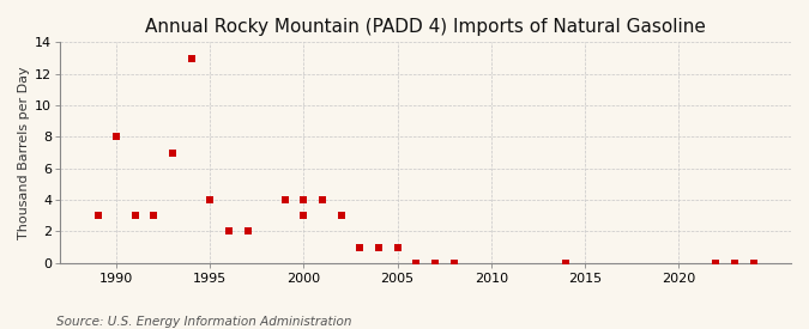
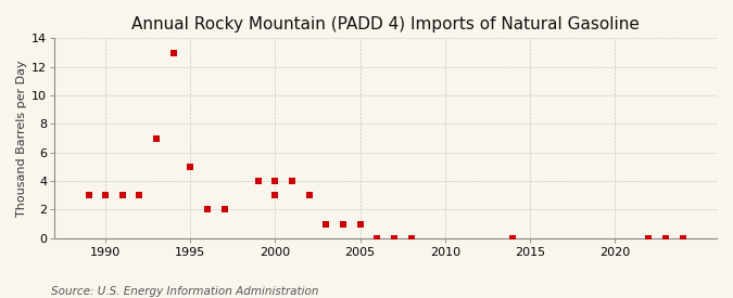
1990: 8 -> 3
1995: 4 -> 5
